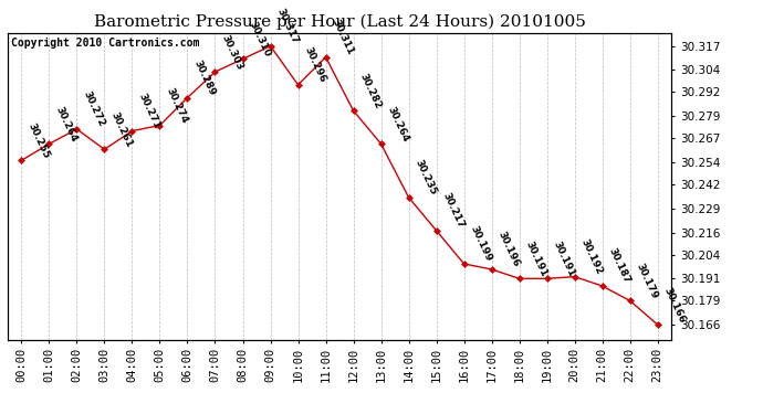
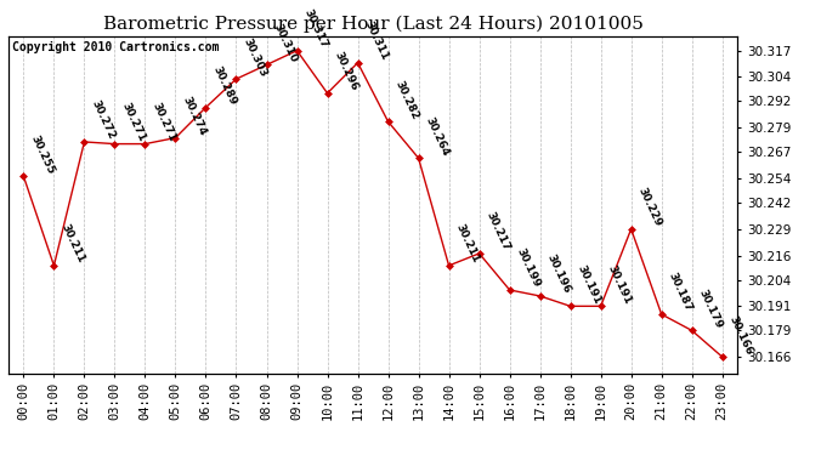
01:00: 30.264 -> 30.211
03:00: 30.261 -> 30.271
14:00: 30.235 -> 30.211
20:00: 30.192 -> 30.229
